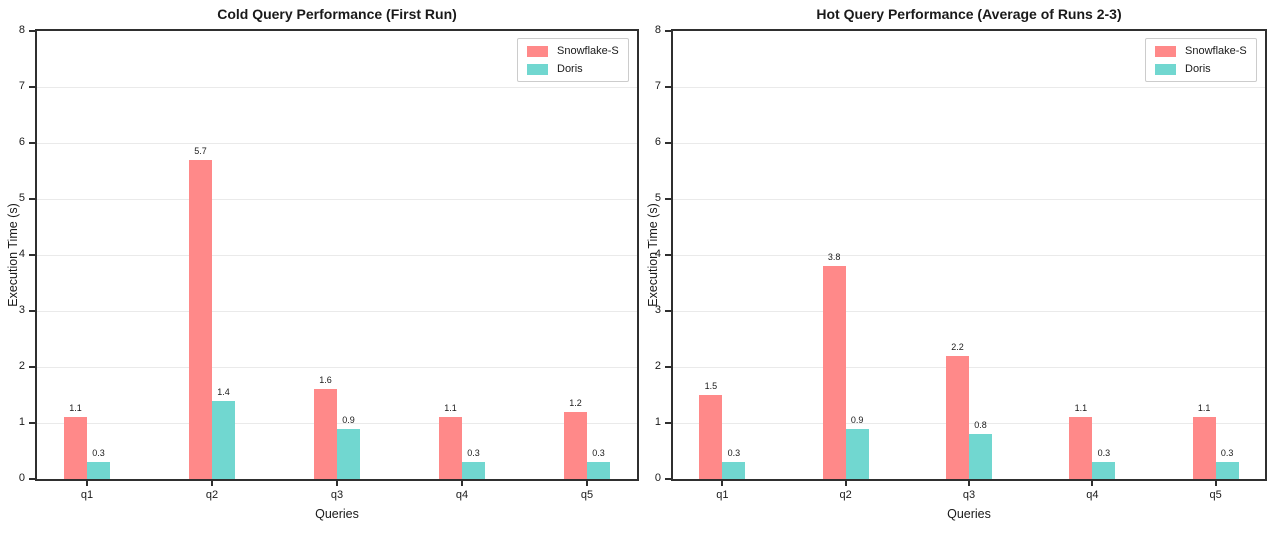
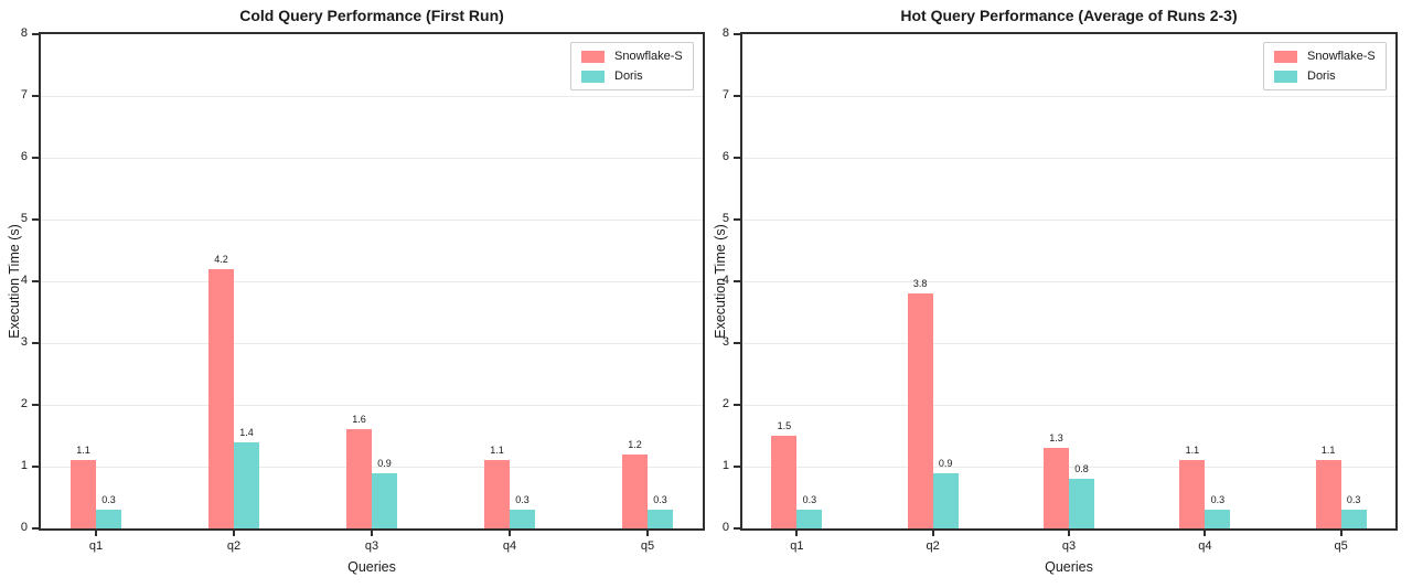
Cold Query Performance (First Run)/Snowflake-S/q2: 5.7 -> 4.2
Hot Query Performance (Average of Runs 2-3)/Snowflake-S/q3: 2.2 -> 1.3
